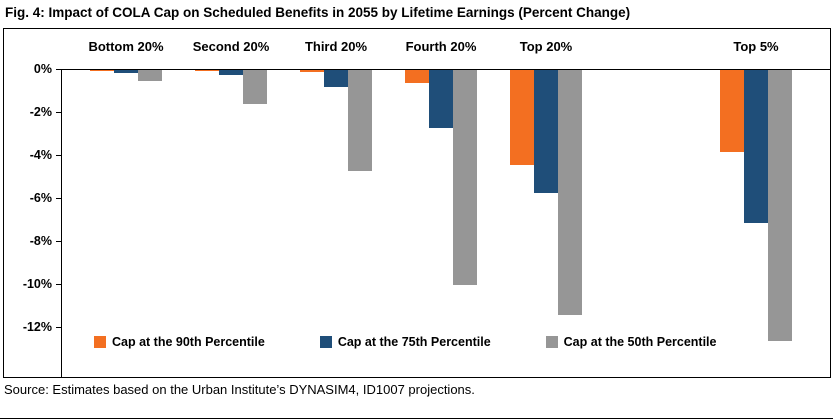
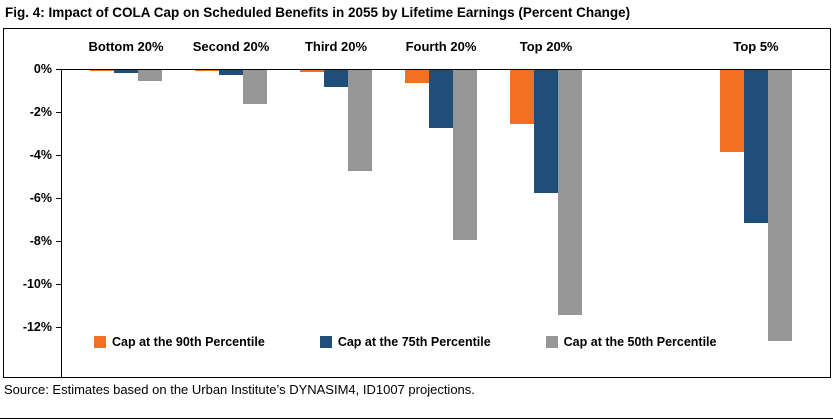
Cap at the 50th Percentile/Fourth 20%: -10.0% -> -7.9%
Cap at the 90th Percentile/Top 20%: -4.4% -> -2.5%
